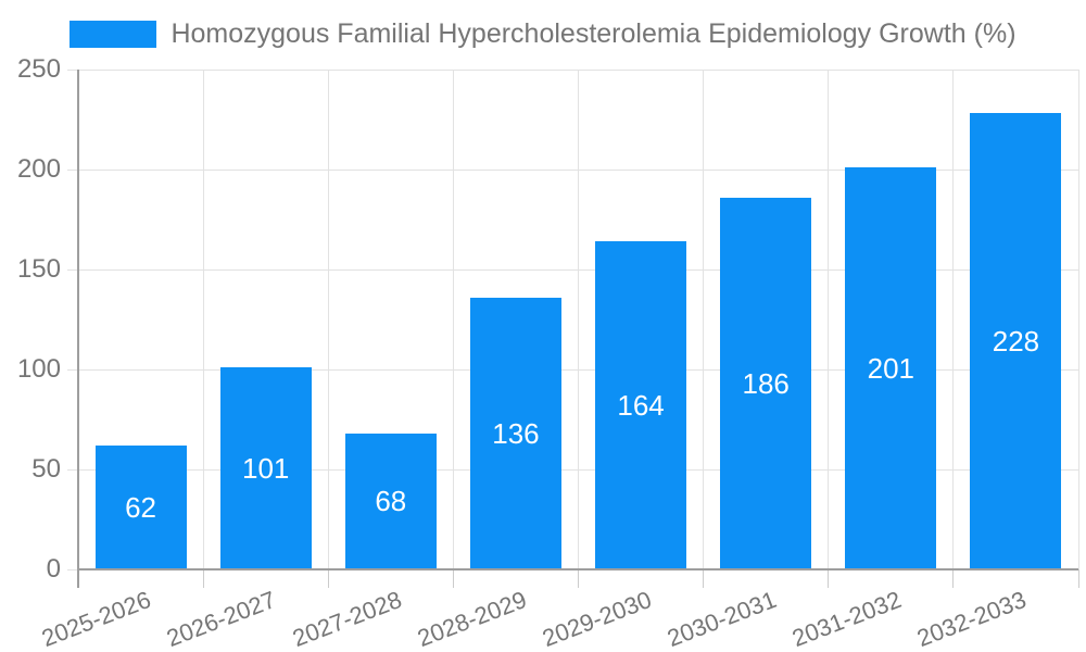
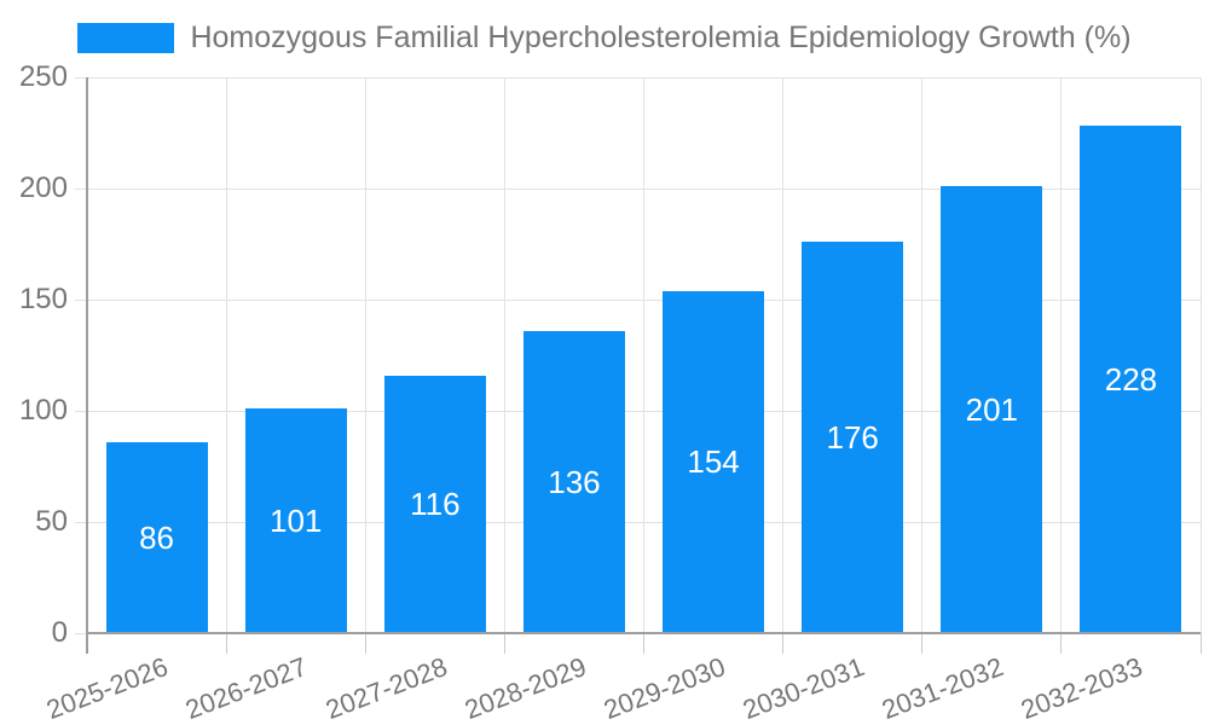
2025-2026: 62 -> 86
2027-2028: 68 -> 116
2029-2030: 164 -> 154
2030-2031: 186 -> 176
